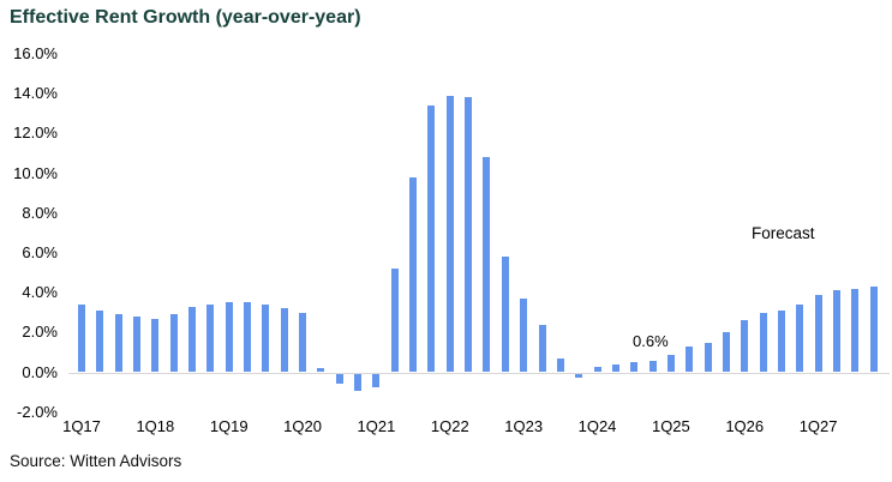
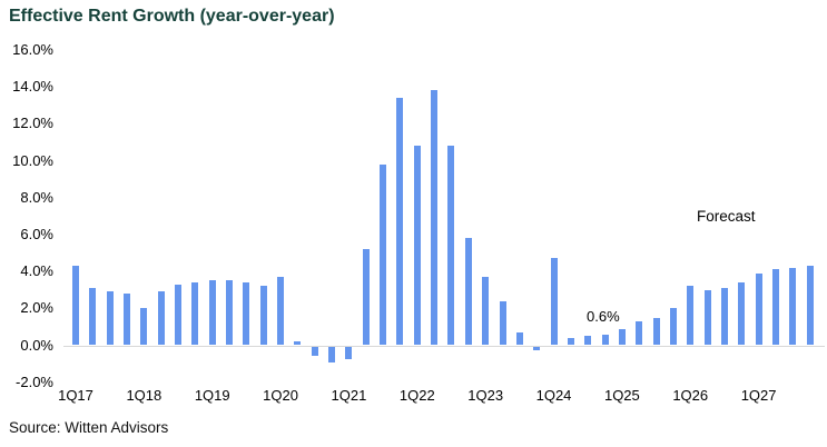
1Q17: 3.4% -> 4.3%
1Q18: 2.7% -> 2.0%
1Q20: 3.0% -> 3.7%
1Q22: 13.9% -> 10.8%
1Q24: 0.3% -> 4.7%
1Q26: 2.6% -> 3.2%
